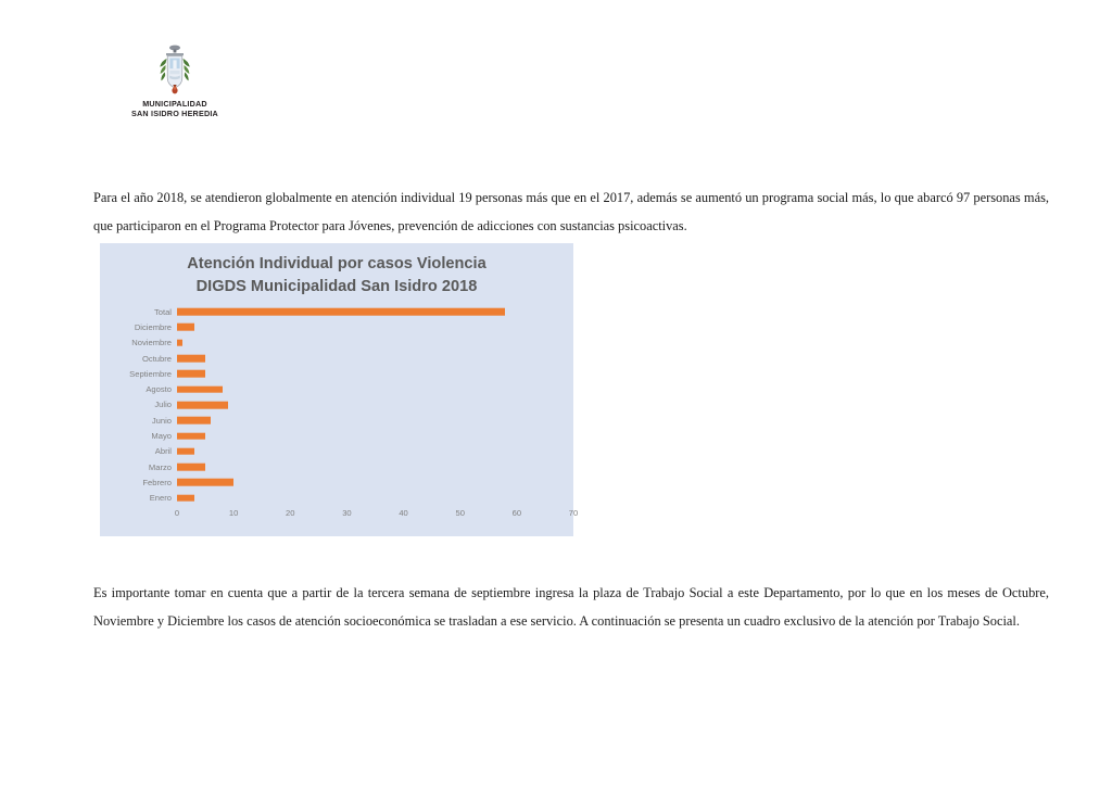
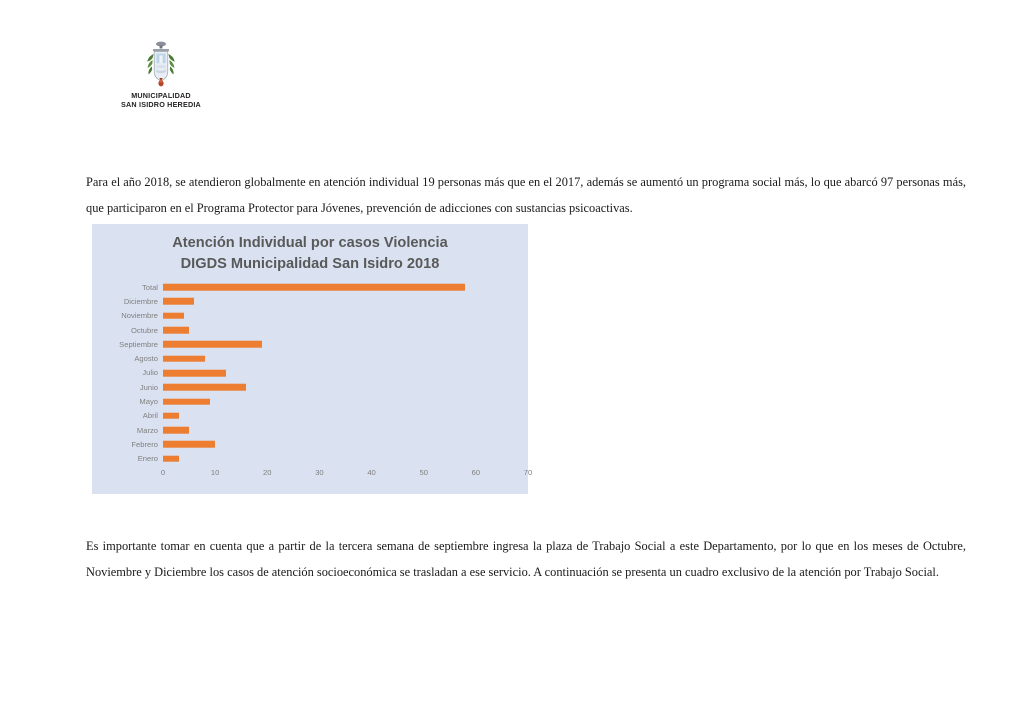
Diciembre: 3 -> 6
Noviembre: 1 -> 4
Septiembre: 5 -> 19
Julio: 9 -> 12
Junio: 6 -> 16
Mayo: 5 -> 9
